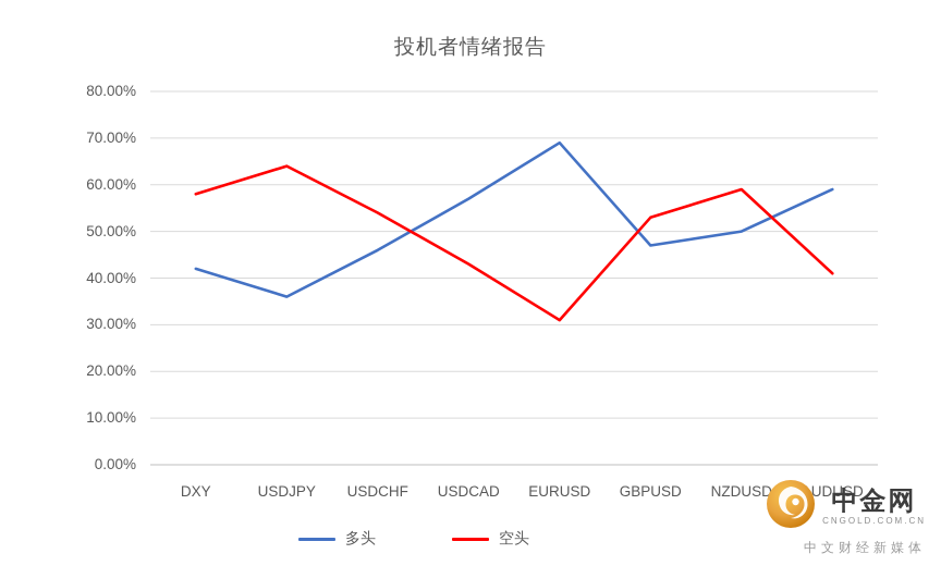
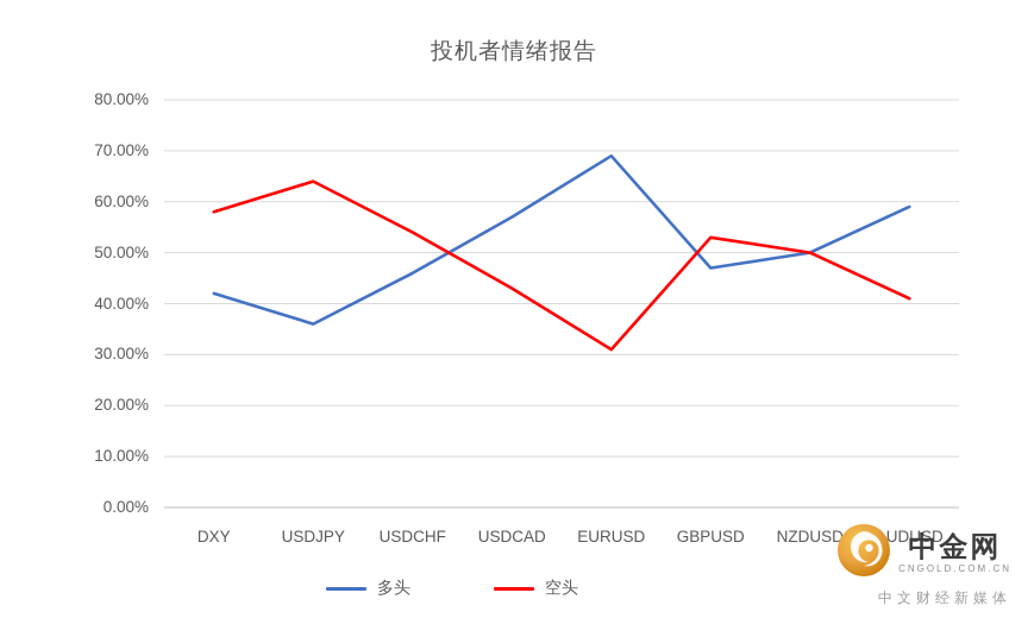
空头/NZDUSD: 59% -> 50%
